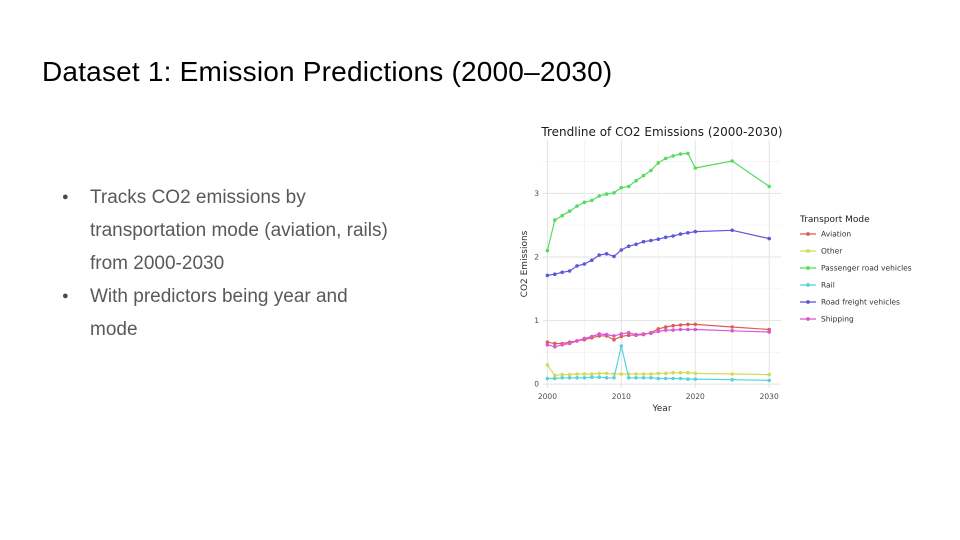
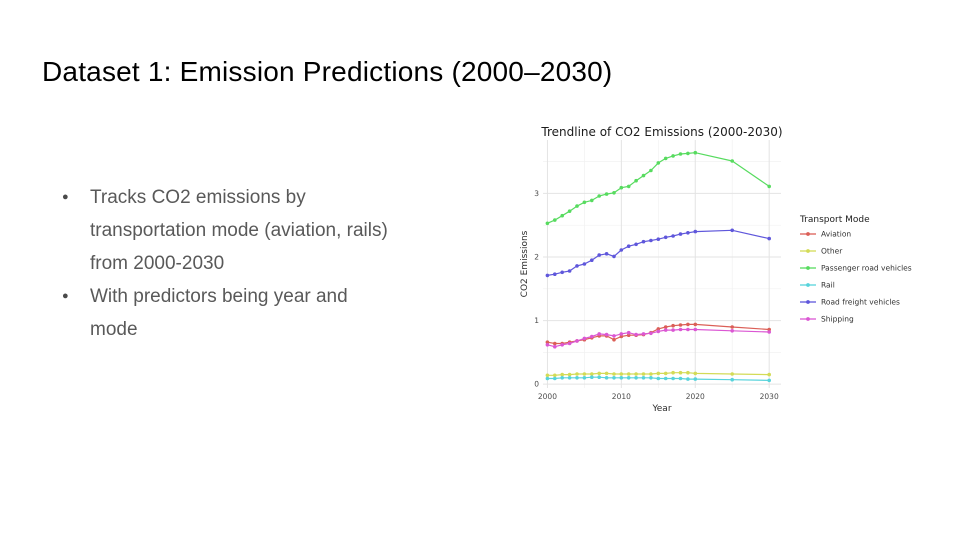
Other/2000: 0.3 -> 0.1
Passenger road vehicles/2000: 2.1 -> 2.5
Rail/2010: 0.6 -> 0.1
Passenger road vehicles/2020: 3.4 -> 3.6
